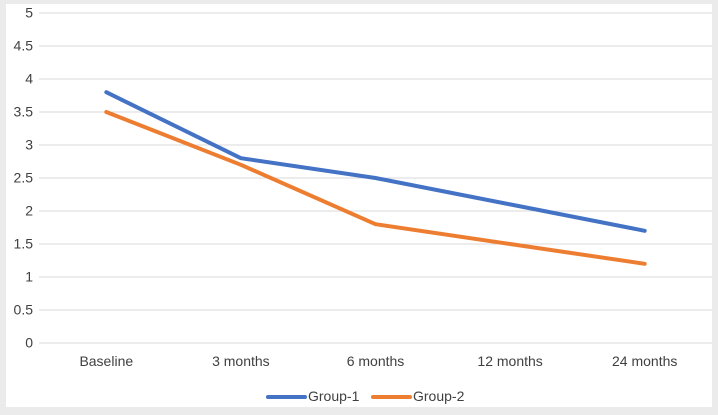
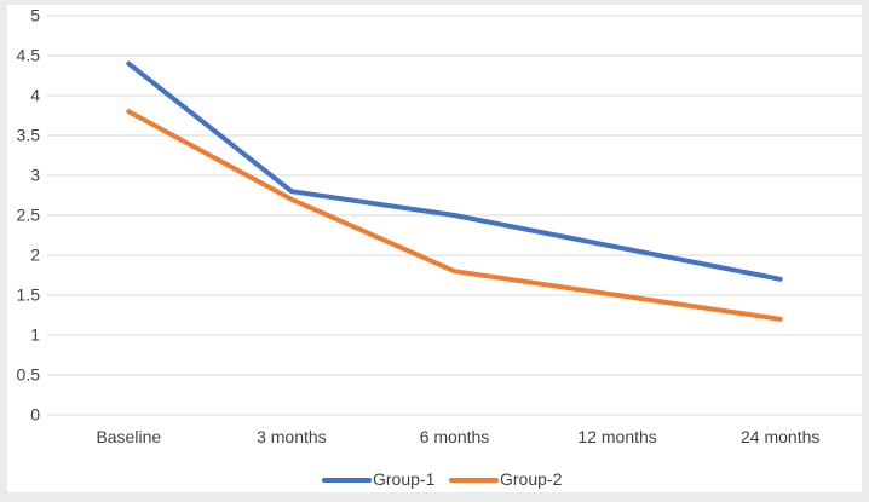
Group-1/Baseline: 3.8 -> 4.4
Group-2/Baseline: 3.5 -> 3.8
